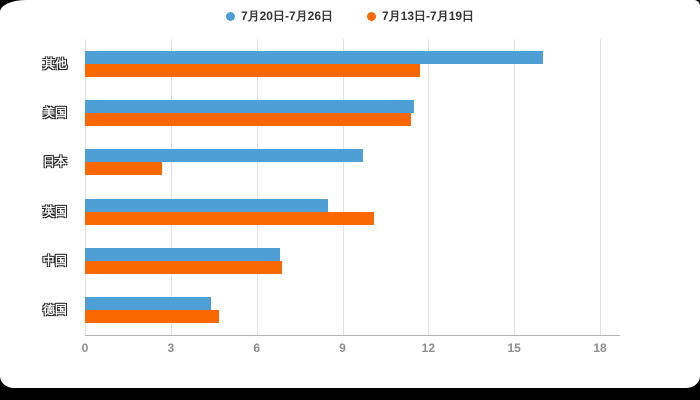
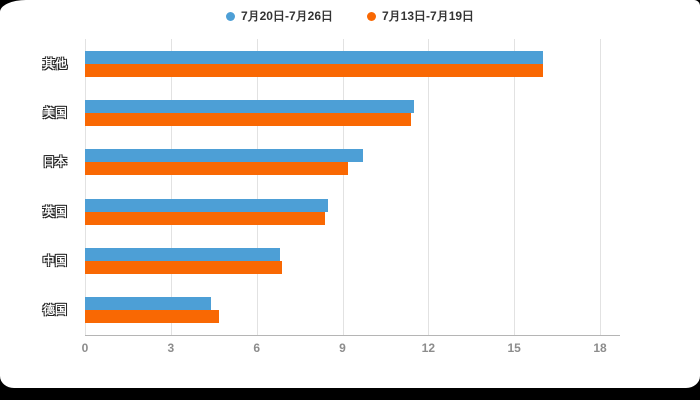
7月13日-7月19日/其他: 11.7 -> 16.0
7月13日-7月19日/日本: 2.7 -> 9.2
7月13日-7月19日/英国: 10.1 -> 8.4
